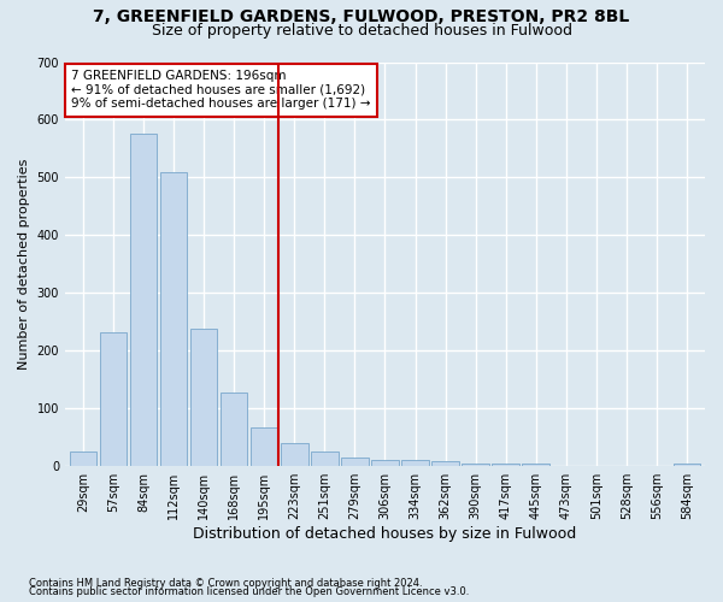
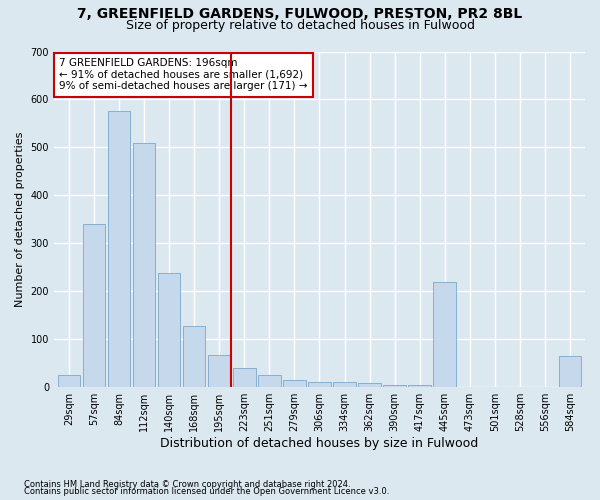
57sqm: 232 -> 340
445sqm: 5 -> 220
584sqm: 5 -> 65
